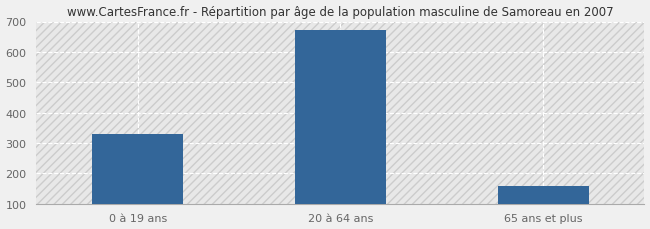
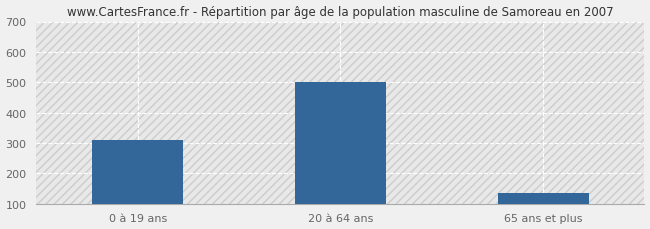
0 à 19 ans: 330 -> 310
20 à 64 ans: 672 -> 500
65 ans et plus: 160 -> 135
